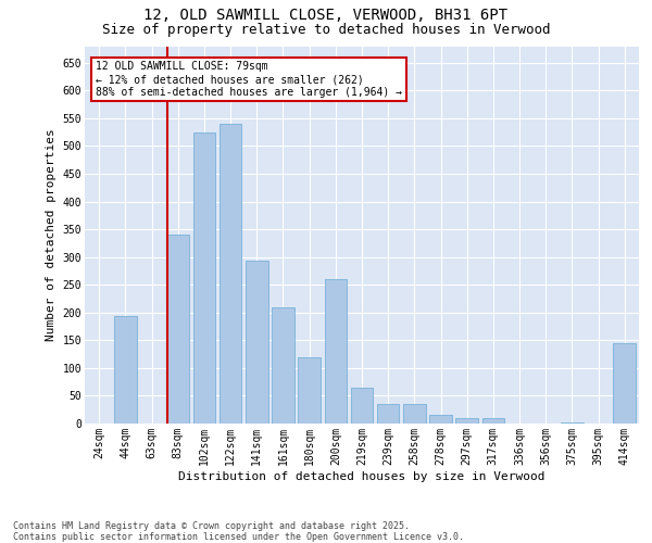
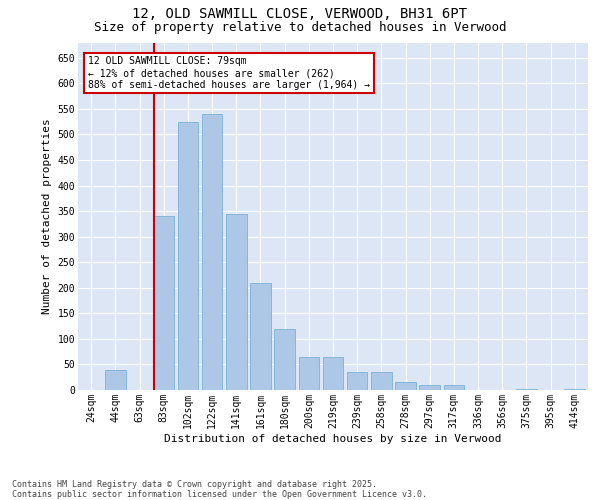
44sqm: 194 -> 40
141sqm: 294 -> 345
200sqm: 260 -> 65
414sqm: 144 -> 2
